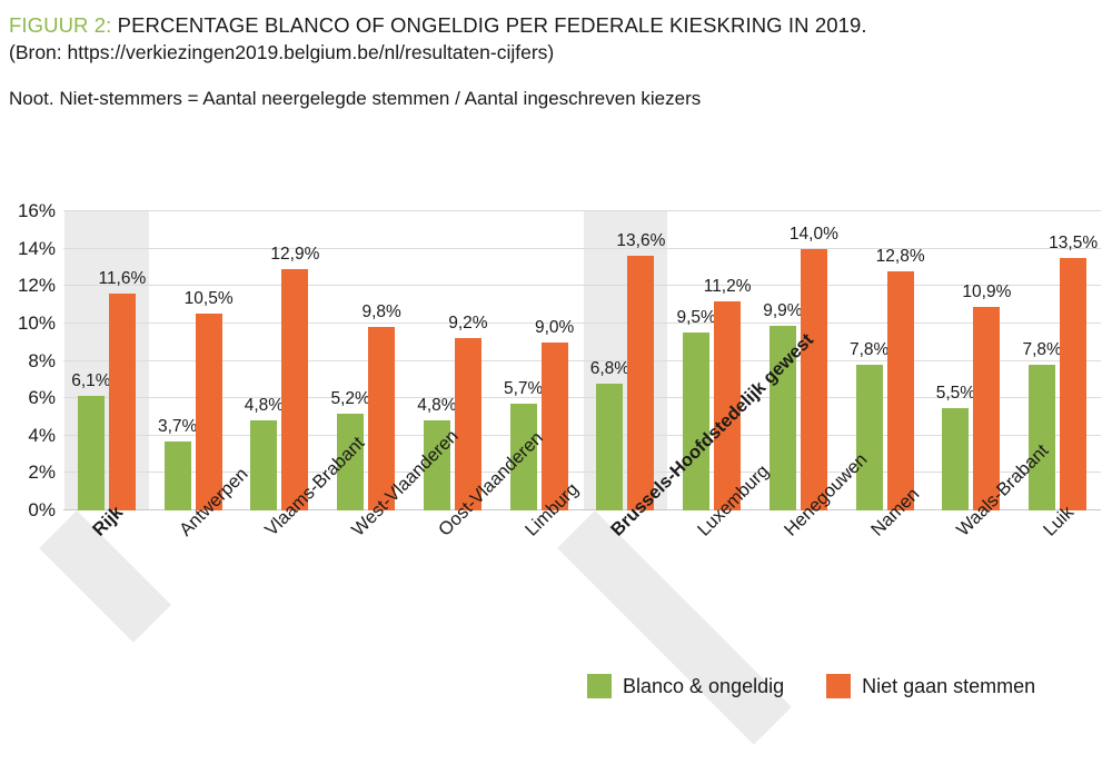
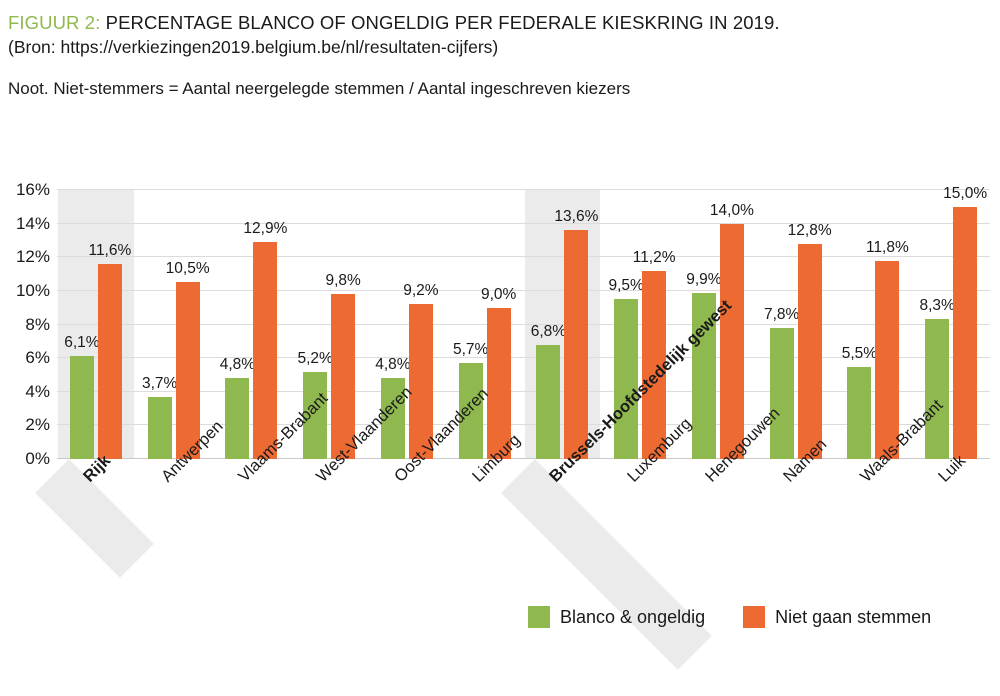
Niet gaan stemmen/Waals-Brabant: 10,9% -> 11,8%
Blanco & ongeldig/Luik: 7,8% -> 8,3%
Niet gaan stemmen/Luik: 13,5% -> 15,0%
